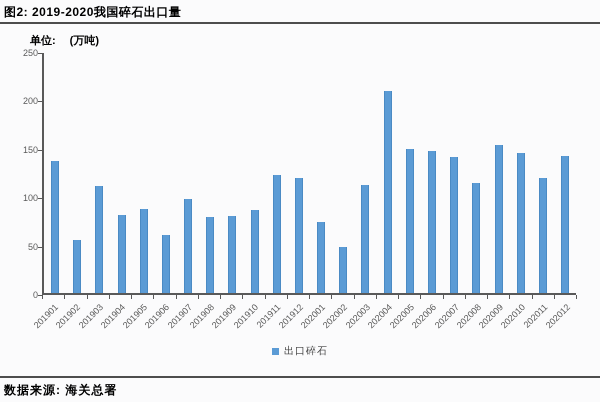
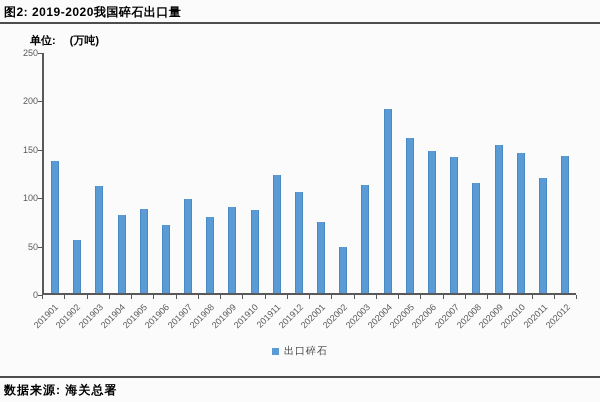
201906: 60 -> 70
201909: 80 -> 90
201912: 120 -> 100
202004: 210 -> 190
202005: 150 -> 160
